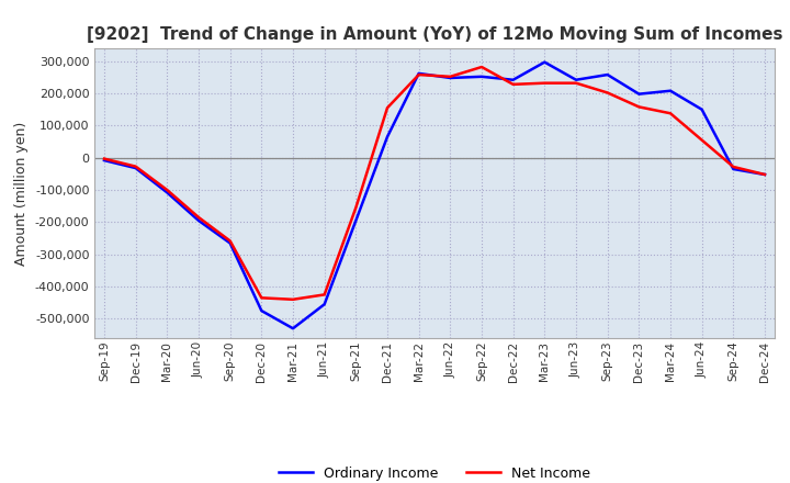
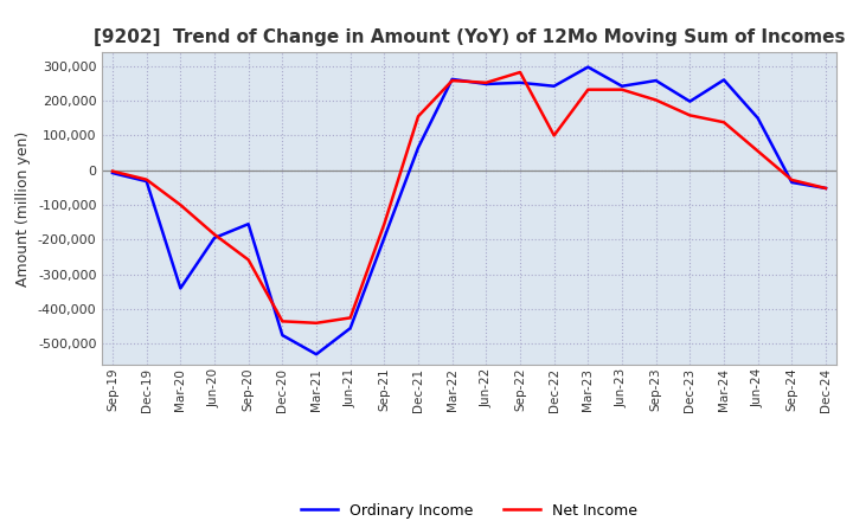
Ordinary Income/Mar-20: -108,000 -> -340,000
Ordinary Income/Sep-20: -265,000 -> -155,000
Net Income/Dec-22: 228,000 -> 100,000
Ordinary Income/Mar-24: 208,000 -> 260,000
